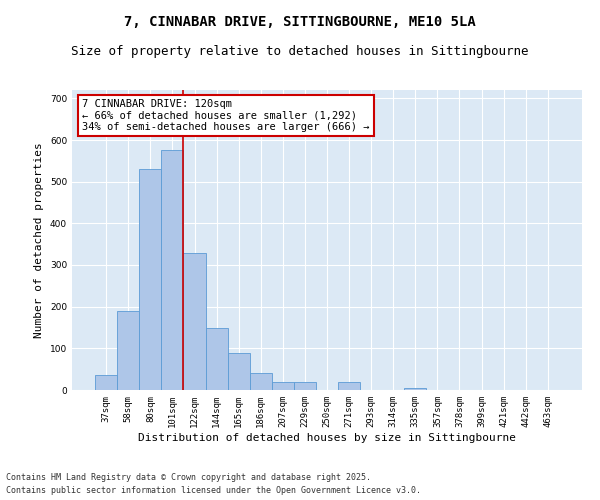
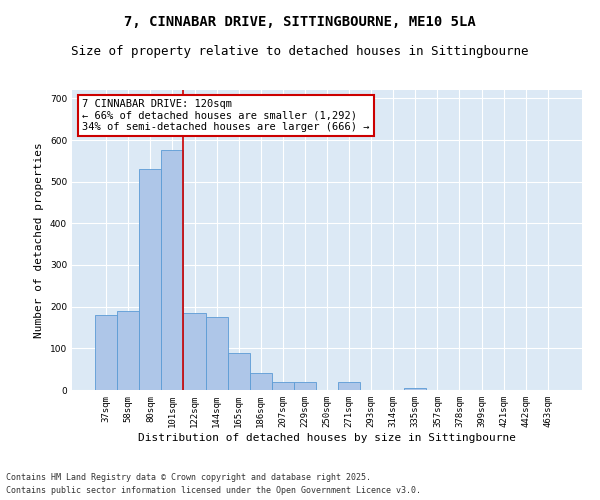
37sqm: 35 -> 180
122sqm: 330 -> 185
144sqm: 150 -> 175
